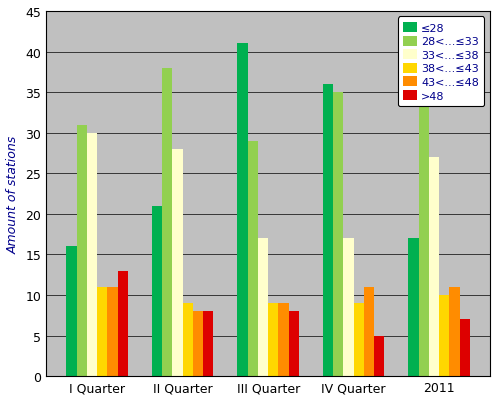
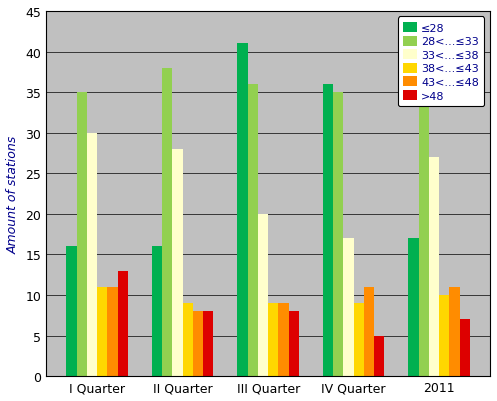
28<...≤33/I Quarter: 31 -> 35
≤28/II Quarter: 21 -> 16
28<...≤33/III Quarter: 29 -> 36
33<...≤38/III Quarter: 17 -> 20
